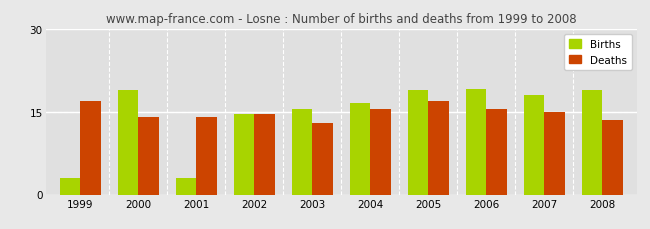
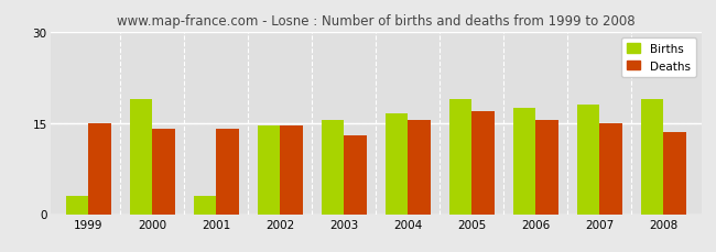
Deaths/1999: 17.0 -> 15.0
Births/2006: 19.2 -> 17.5
